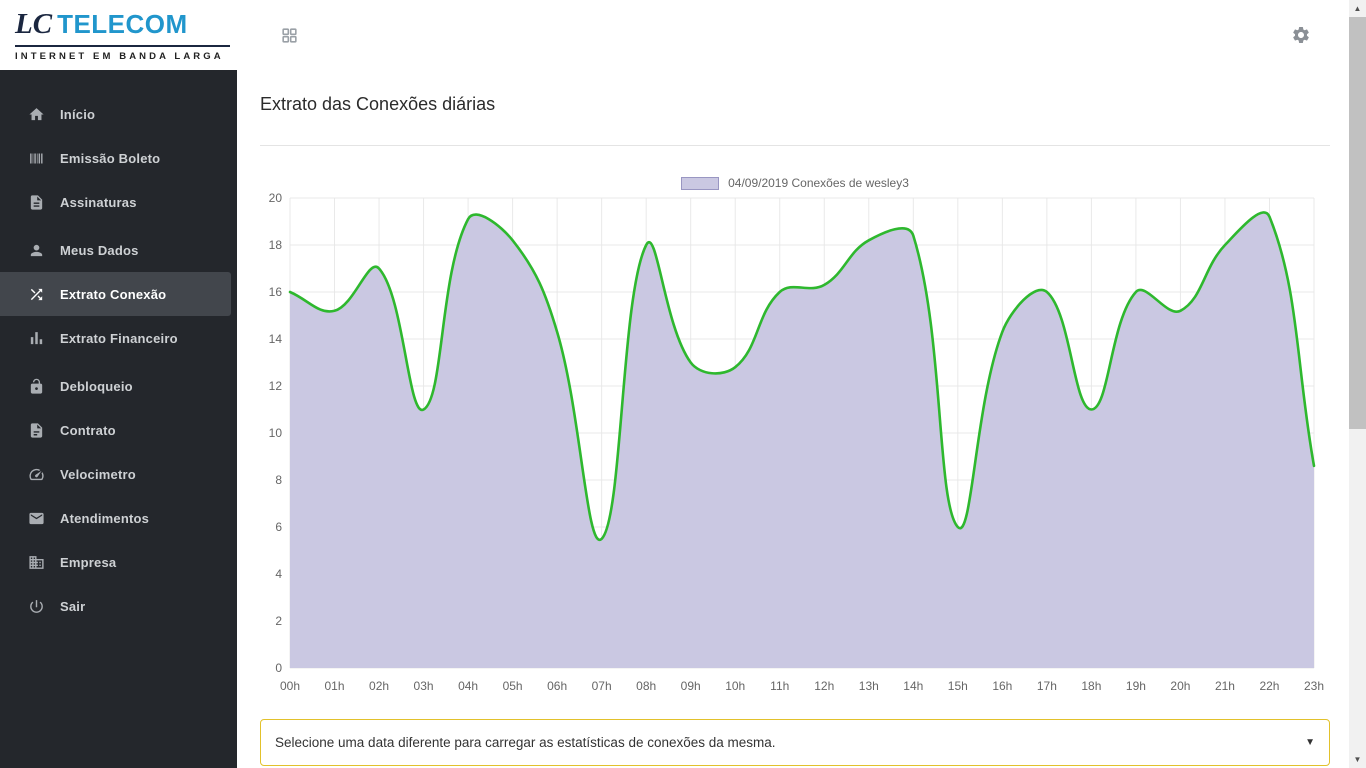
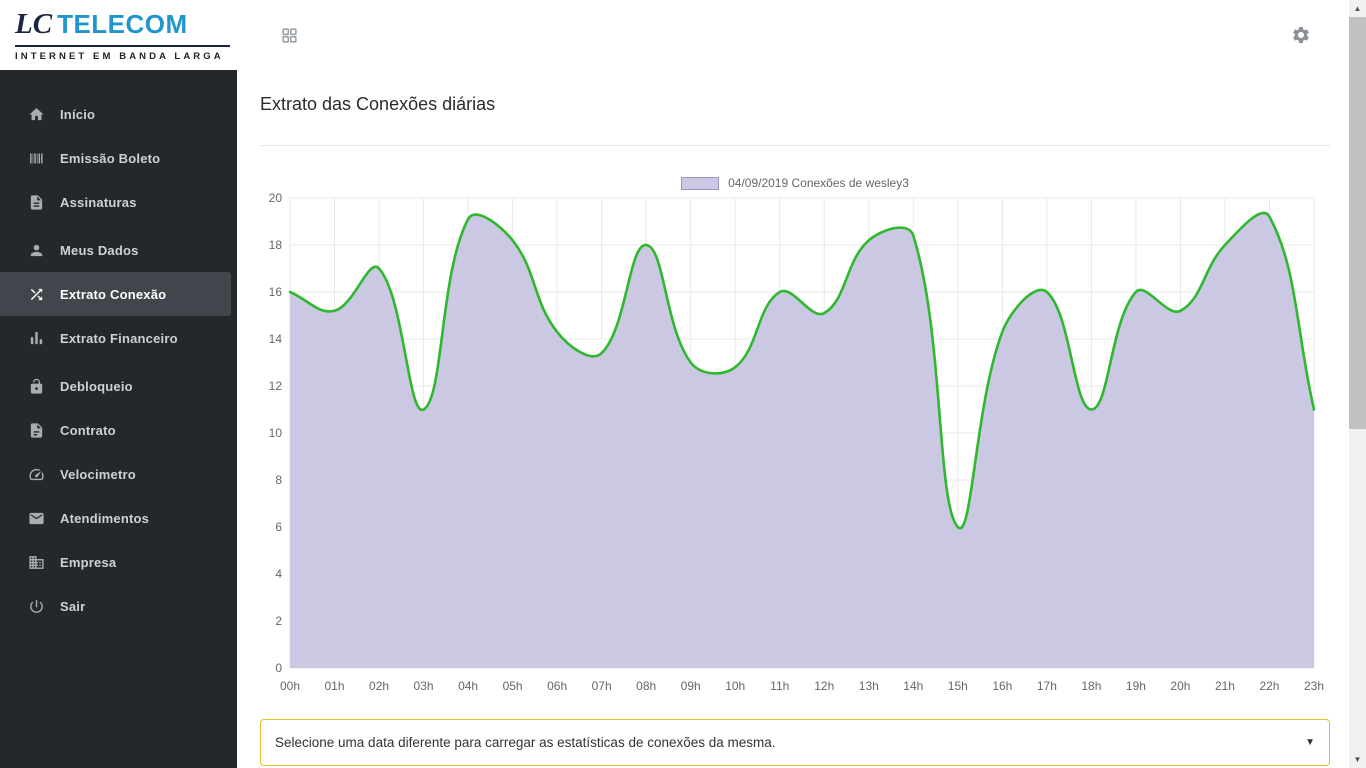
07h: 5.5 -> 13.4
12h: 16.3 -> 15.1
23h: 8.6 -> 11.0
